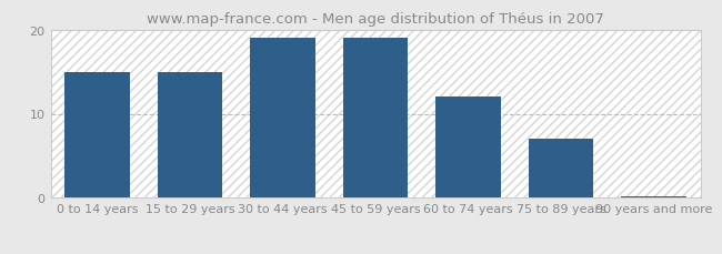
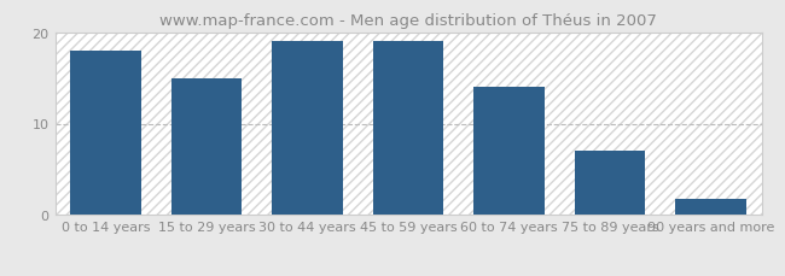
0 to 14 years: 15.0 -> 18.0
60 to 74 years: 12.0 -> 14.0
90 years and more: 0.2 -> 1.8
